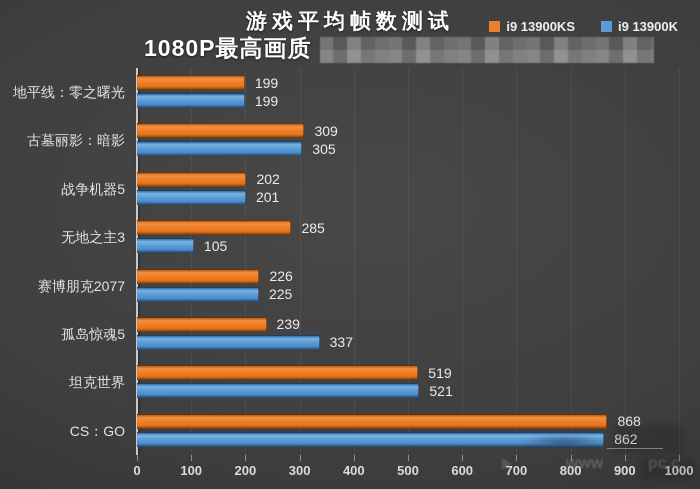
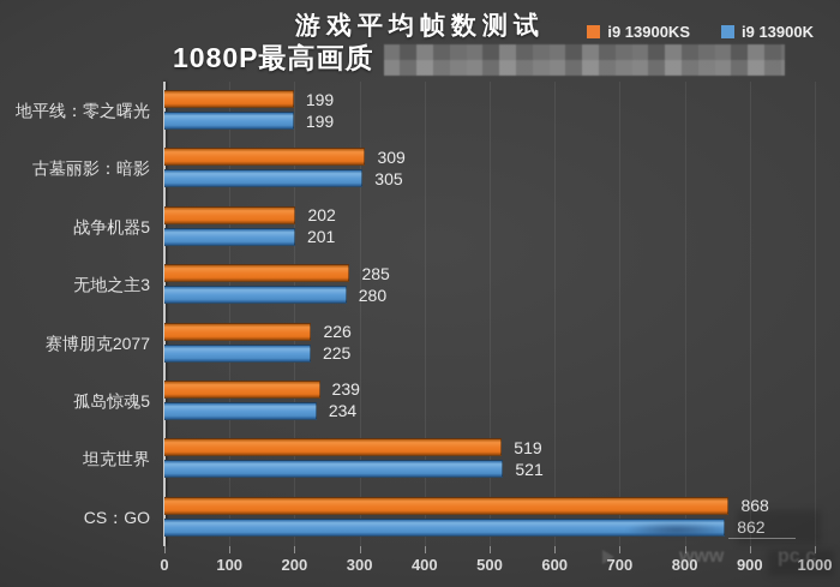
i9 13900K/无地之主3: 105 -> 280
i9 13900K/孤岛惊魂5: 337 -> 234
